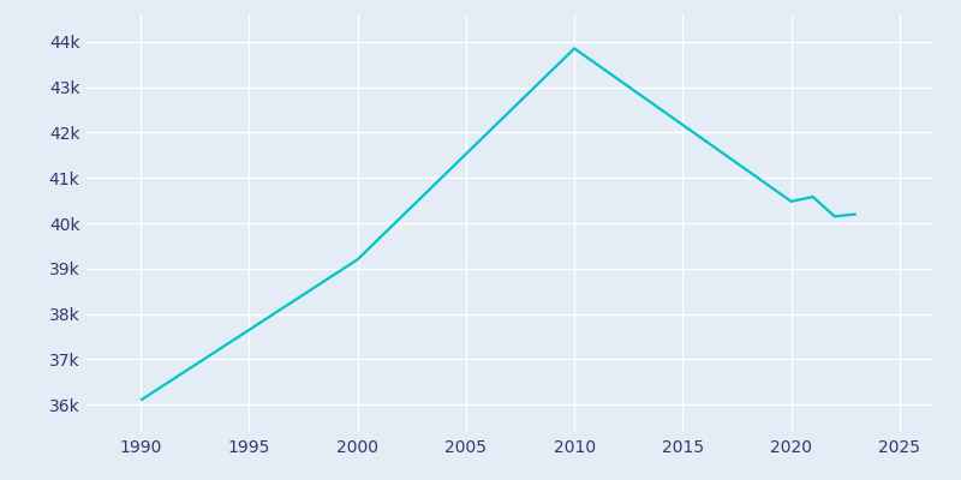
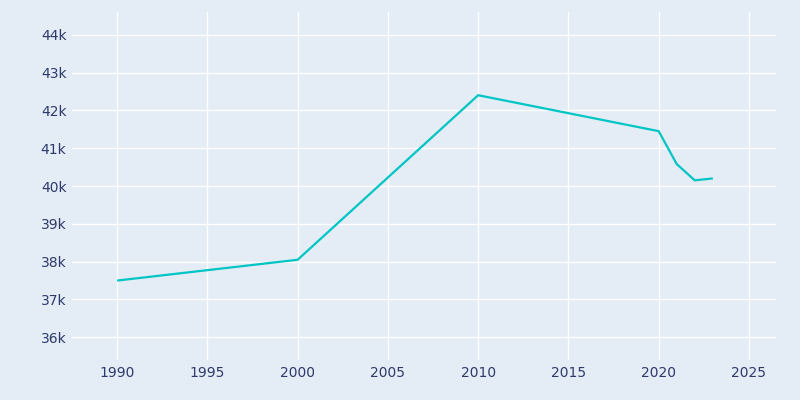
1990: 36.10k -> 37.50k
2000: 39.20k -> 38.05k
2010: 43.85k -> 42.40k
2020: 40.48k -> 41.45k
